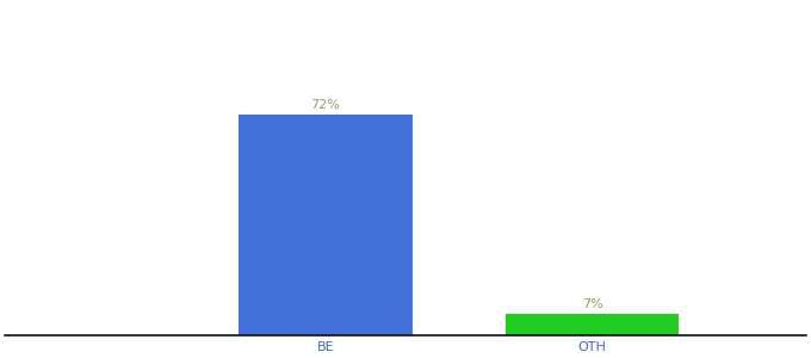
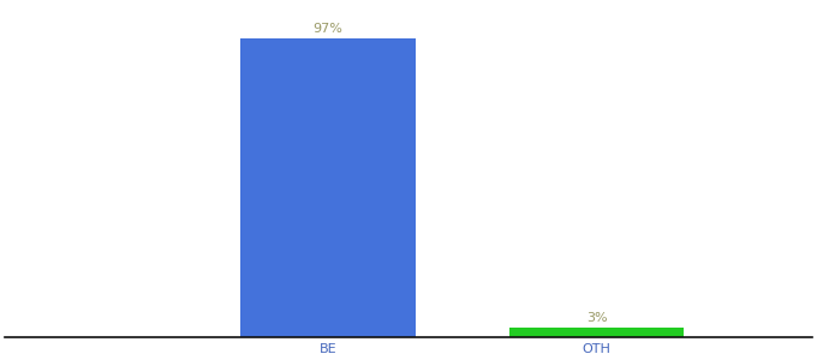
BE: 72% -> 97%
OTH: 7% -> 3%
